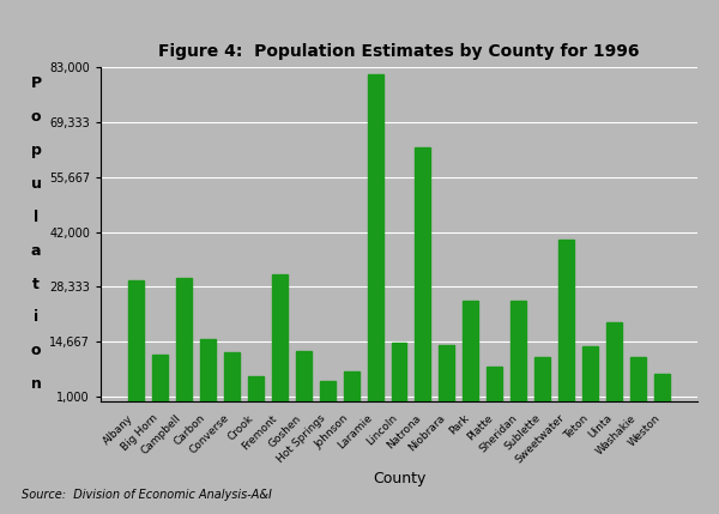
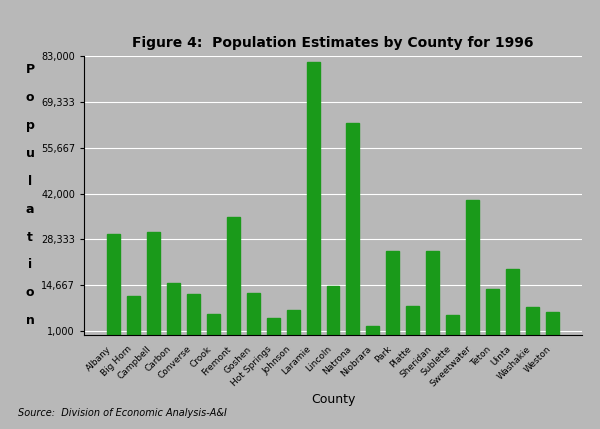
Fremont: 31,500 -> 35,000
Niobrara: 14,000 -> 2,500
Sublette: 11,000 -> 5,800
Washakie: 11,000 -> 8,200
